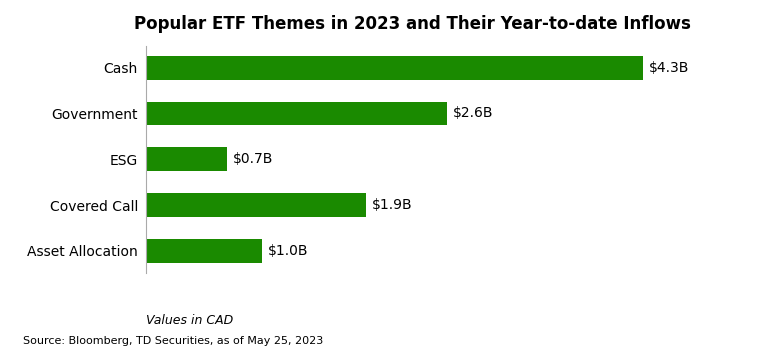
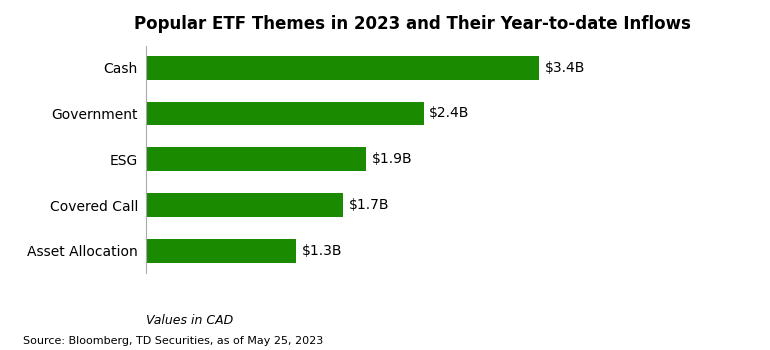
Cash: $4.3B -> $3.4B
Government: $2.6B -> $2.4B
ESG: $0.7B -> $1.9B
Covered Call: $1.9B -> $1.7B
Asset Allocation: $1.0B -> $1.3B
